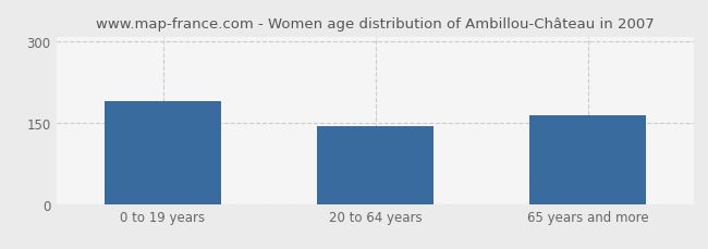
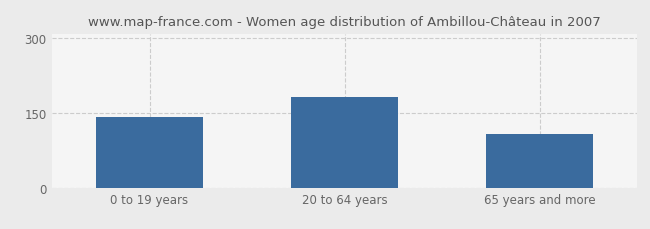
0 to 19 years: 190 -> 143
20 to 64 years: 145 -> 183
65 years and more: 165 -> 108
